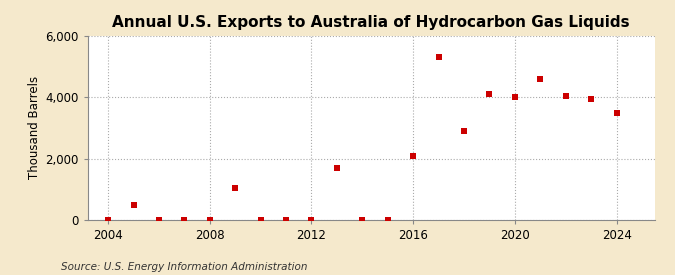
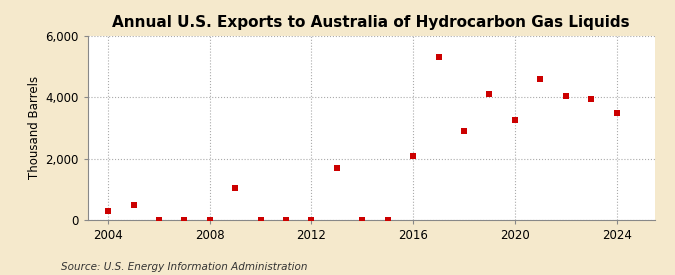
2004: 0 -> 300
2020: 4,000 -> 3,250
